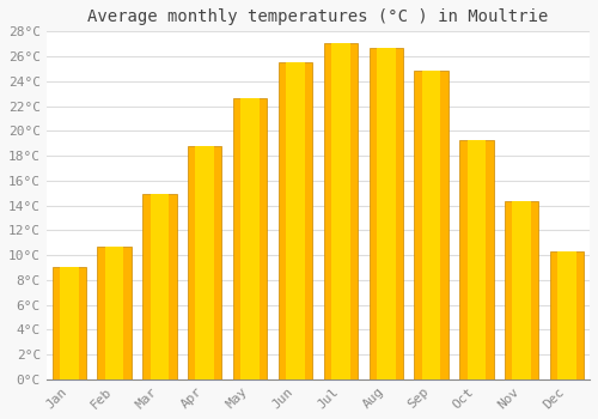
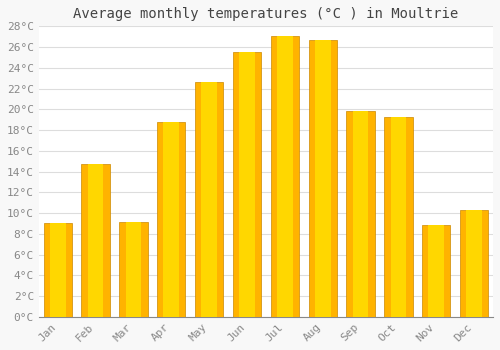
Feb: 10.7°C -> 14.7°C
Mar: 14.9°C -> 9.1°C
Sep: 24.8°C -> 19.8°C
Nov: 14.3°C -> 8.8°C
